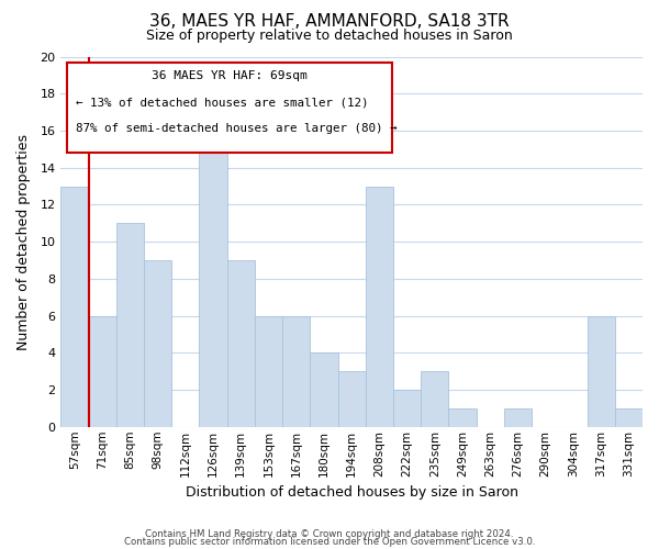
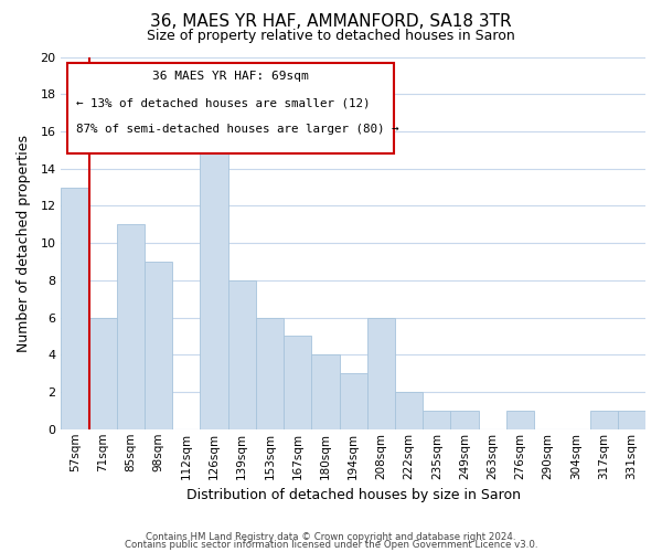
139sqm: 9 -> 8
167sqm: 6 -> 5
208sqm: 13 -> 6
235sqm: 3 -> 1
317sqm: 6 -> 1
